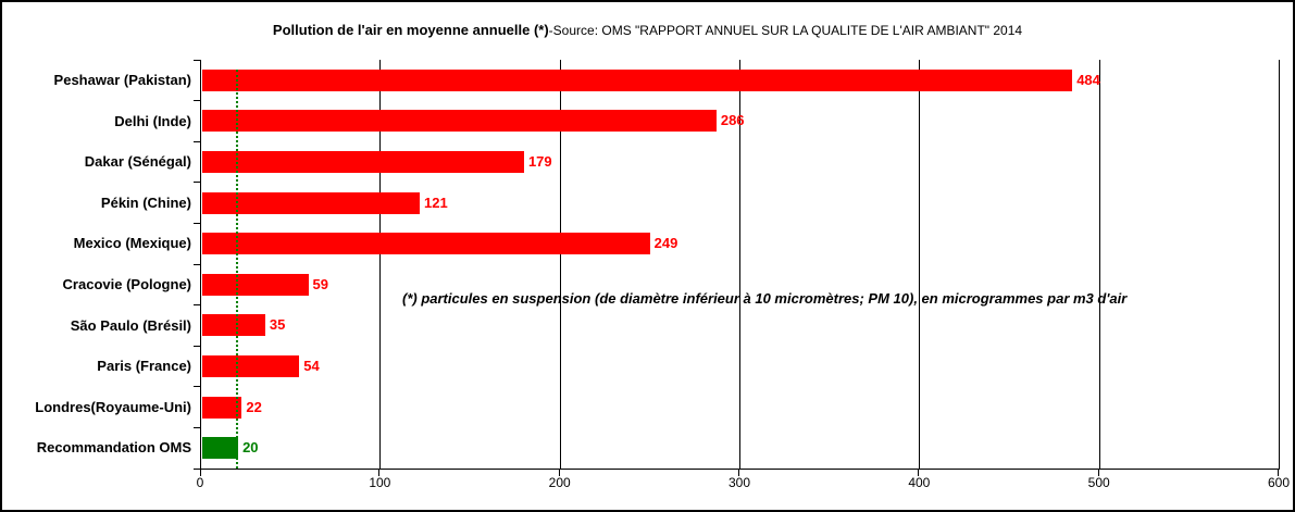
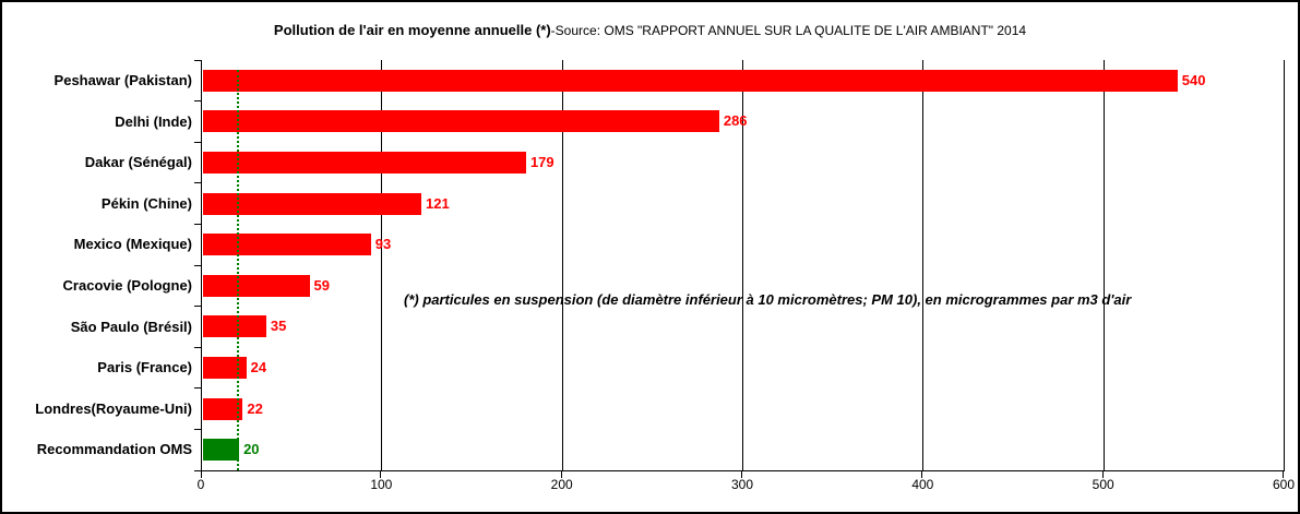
Peshawar (Pakistan): 484 -> 540
Mexico (Mexique): 249 -> 93
Paris (France): 54 -> 24
